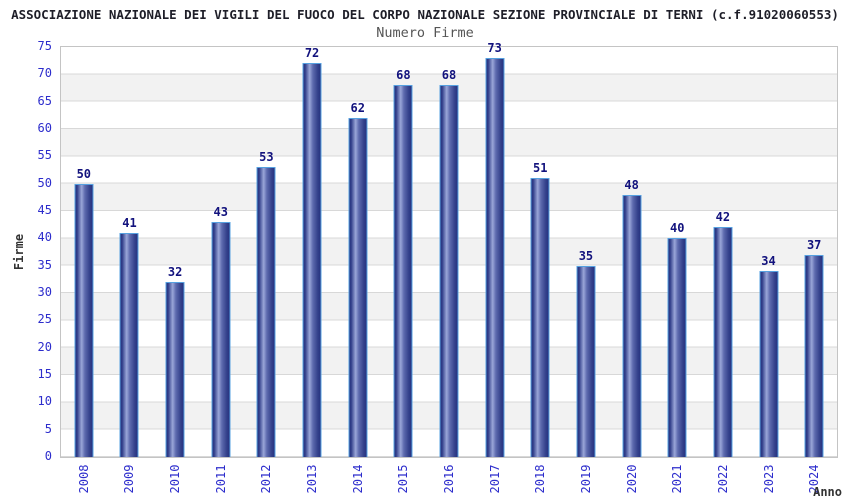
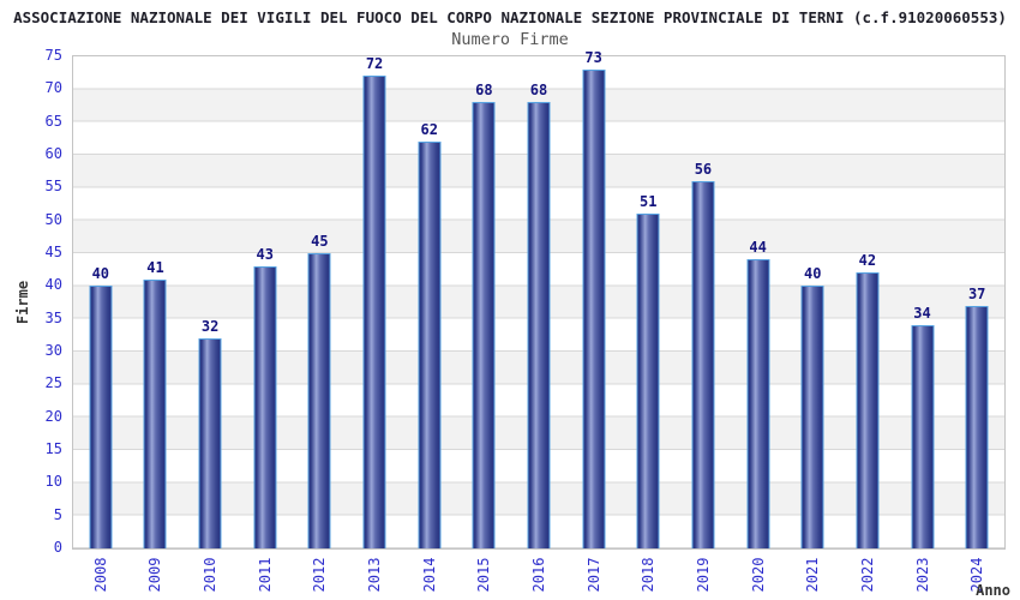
2008: 50 -> 40
2012: 53 -> 45
2019: 35 -> 56
2020: 48 -> 44
